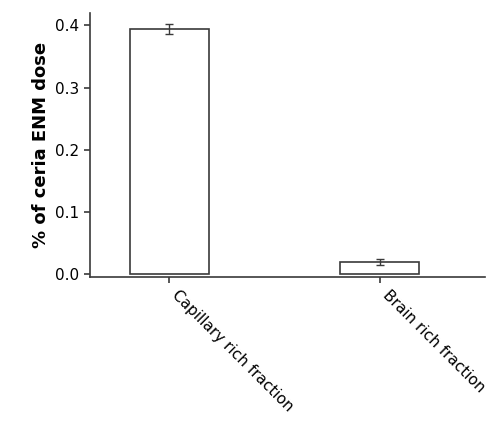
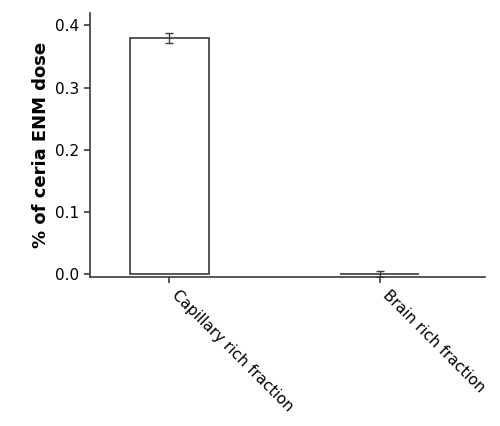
Capillary rich fraction: 0.394 -> 0.379
Brain rich fraction: 0.020 -> 0.001
